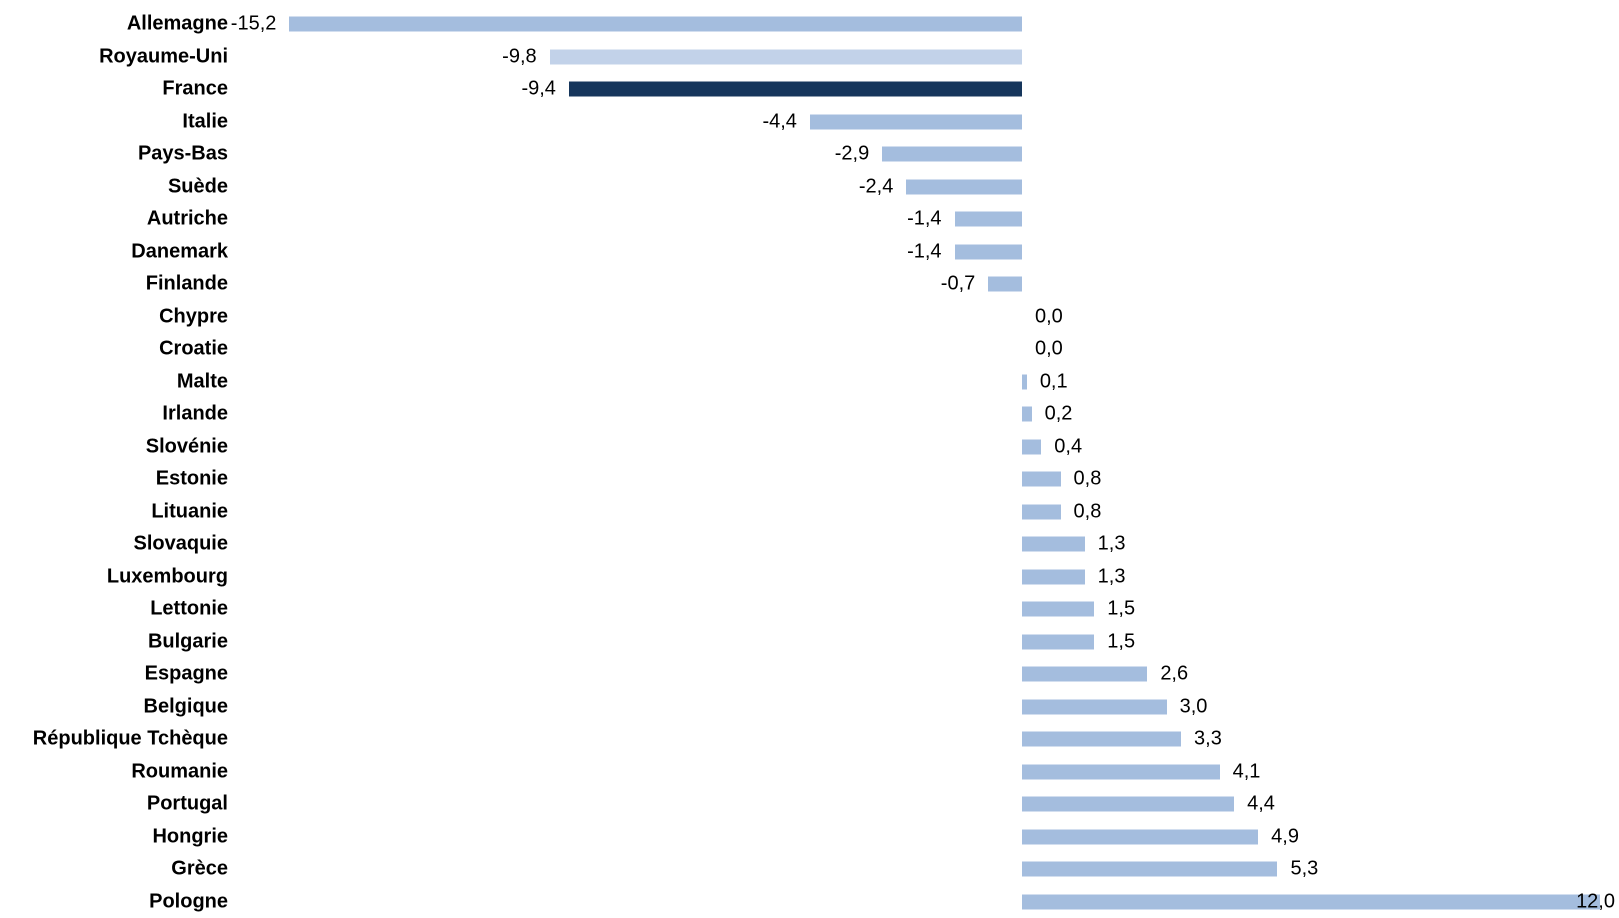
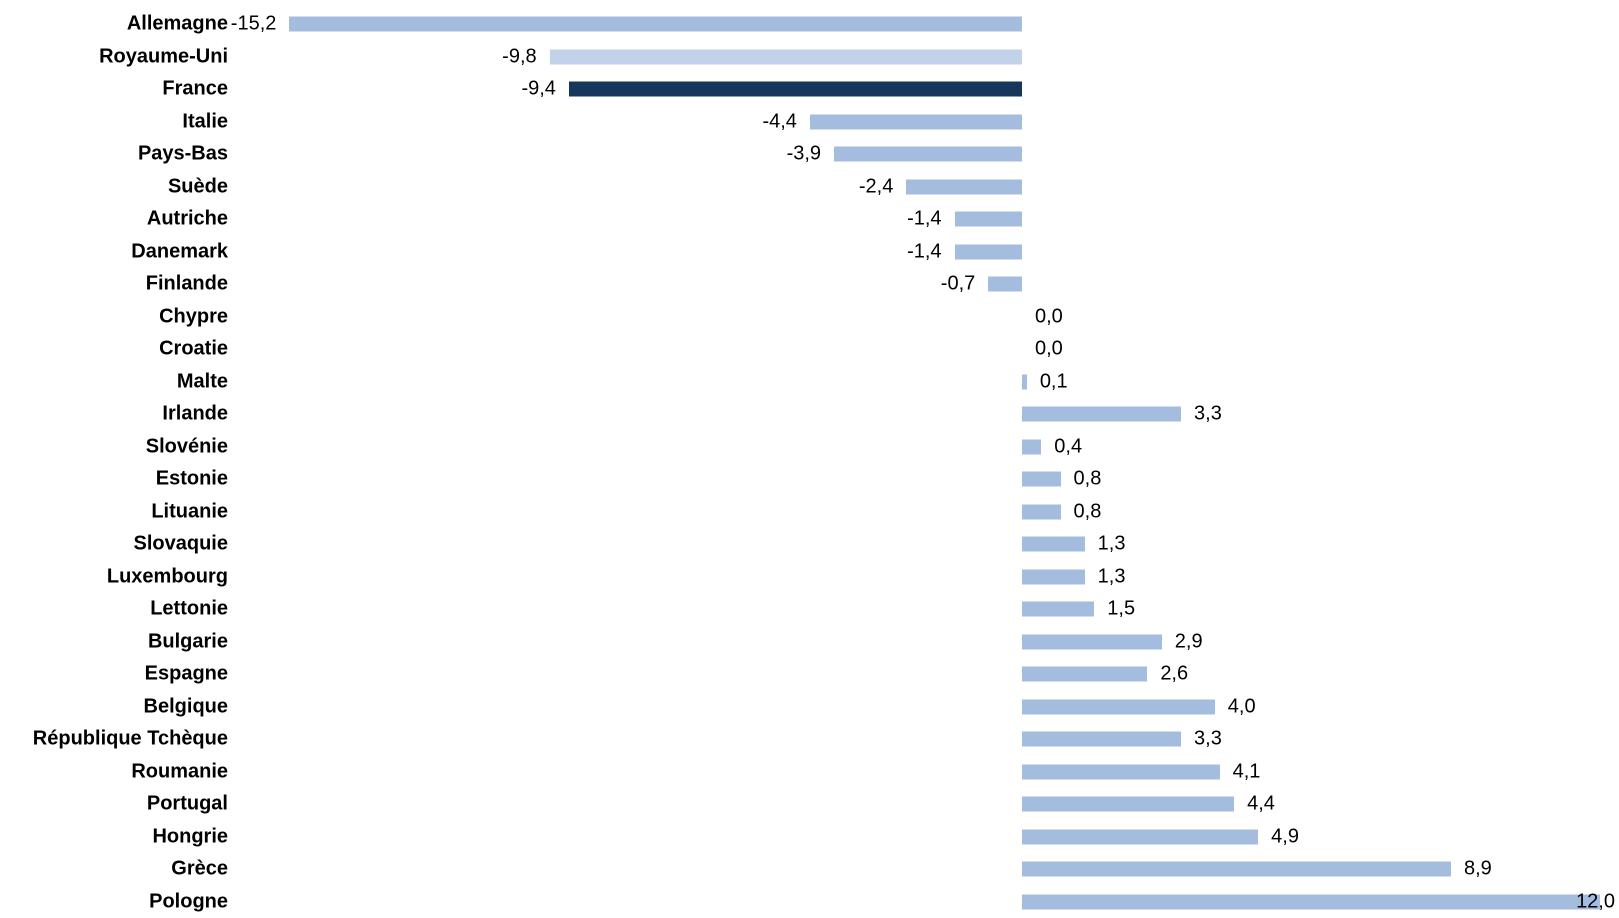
Pays-Bas: -2,9 -> -3,9
Irlande: 0,2 -> 3,3
Bulgarie: 1,5 -> 2,9
Belgique: 3,0 -> 4,0
Grèce: 5,3 -> 8,9
